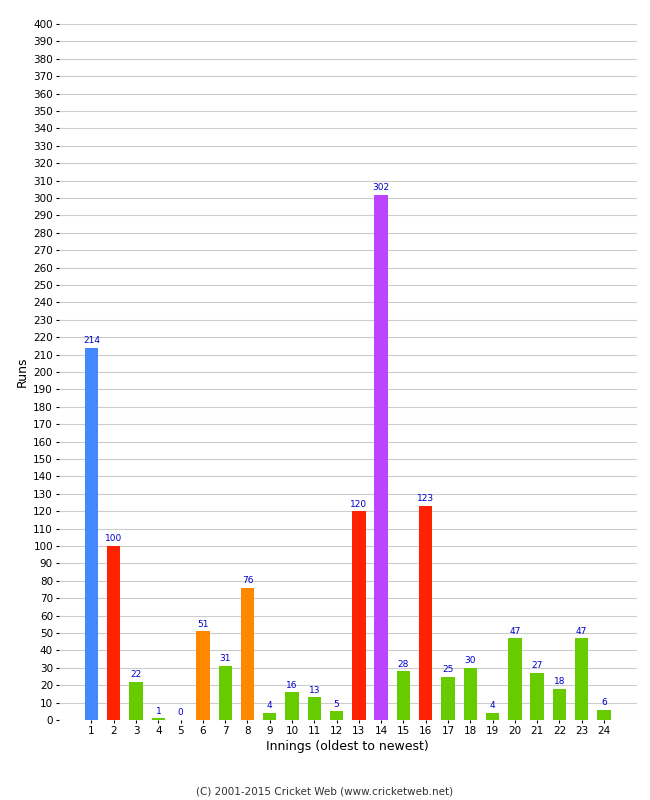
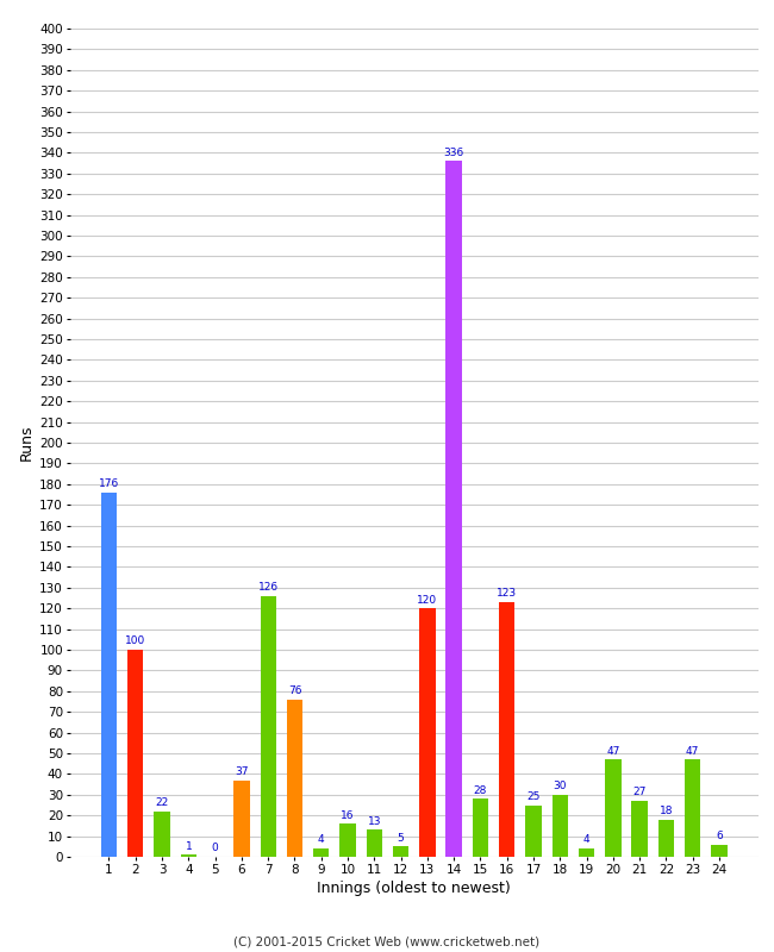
1: 214 -> 176
6: 51 -> 37
7: 31 -> 126
14: 302 -> 336
